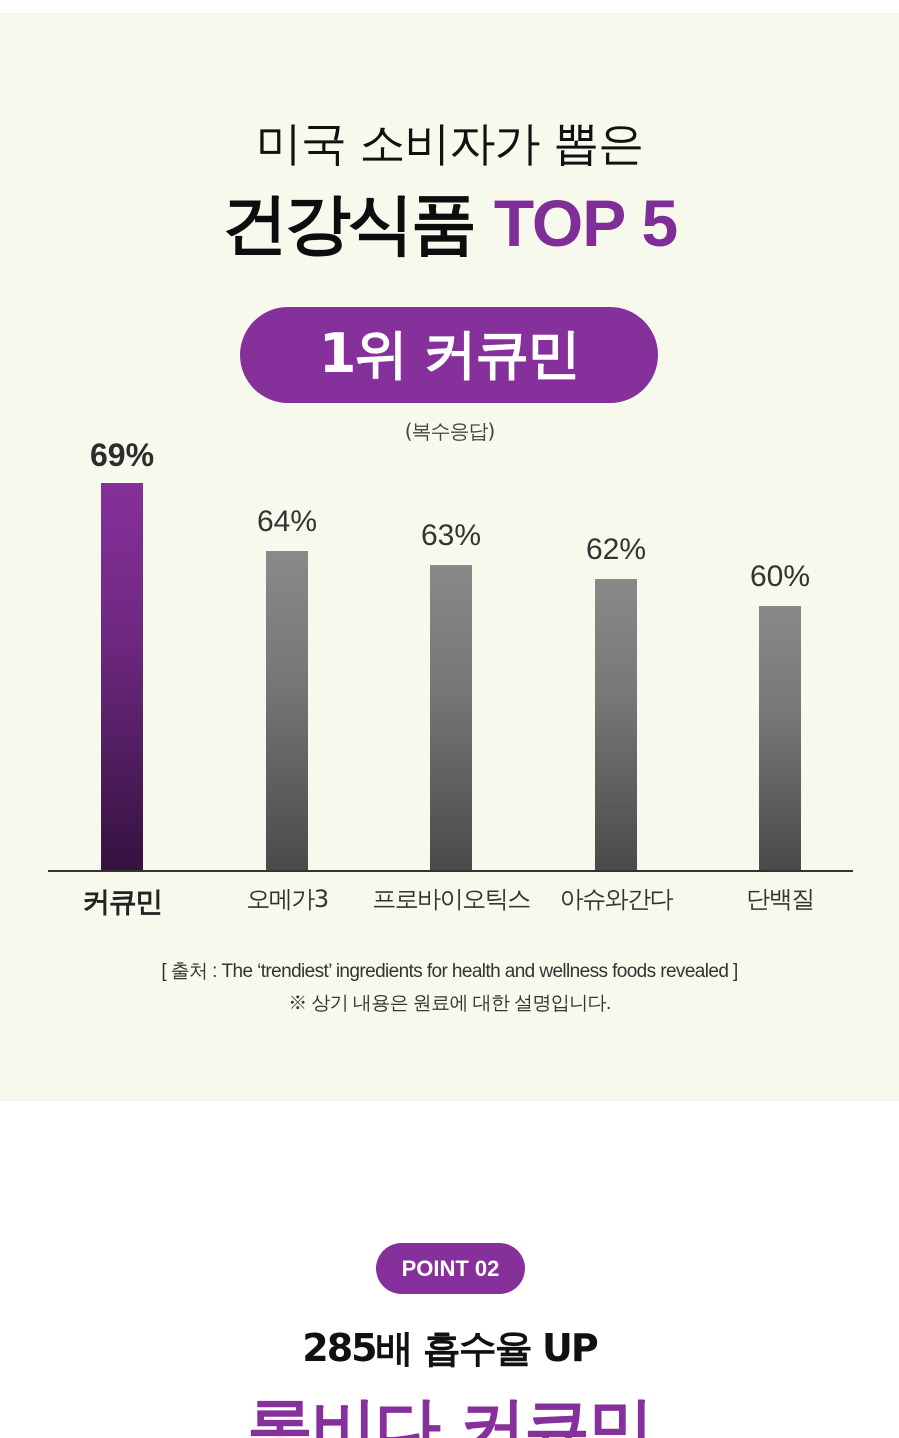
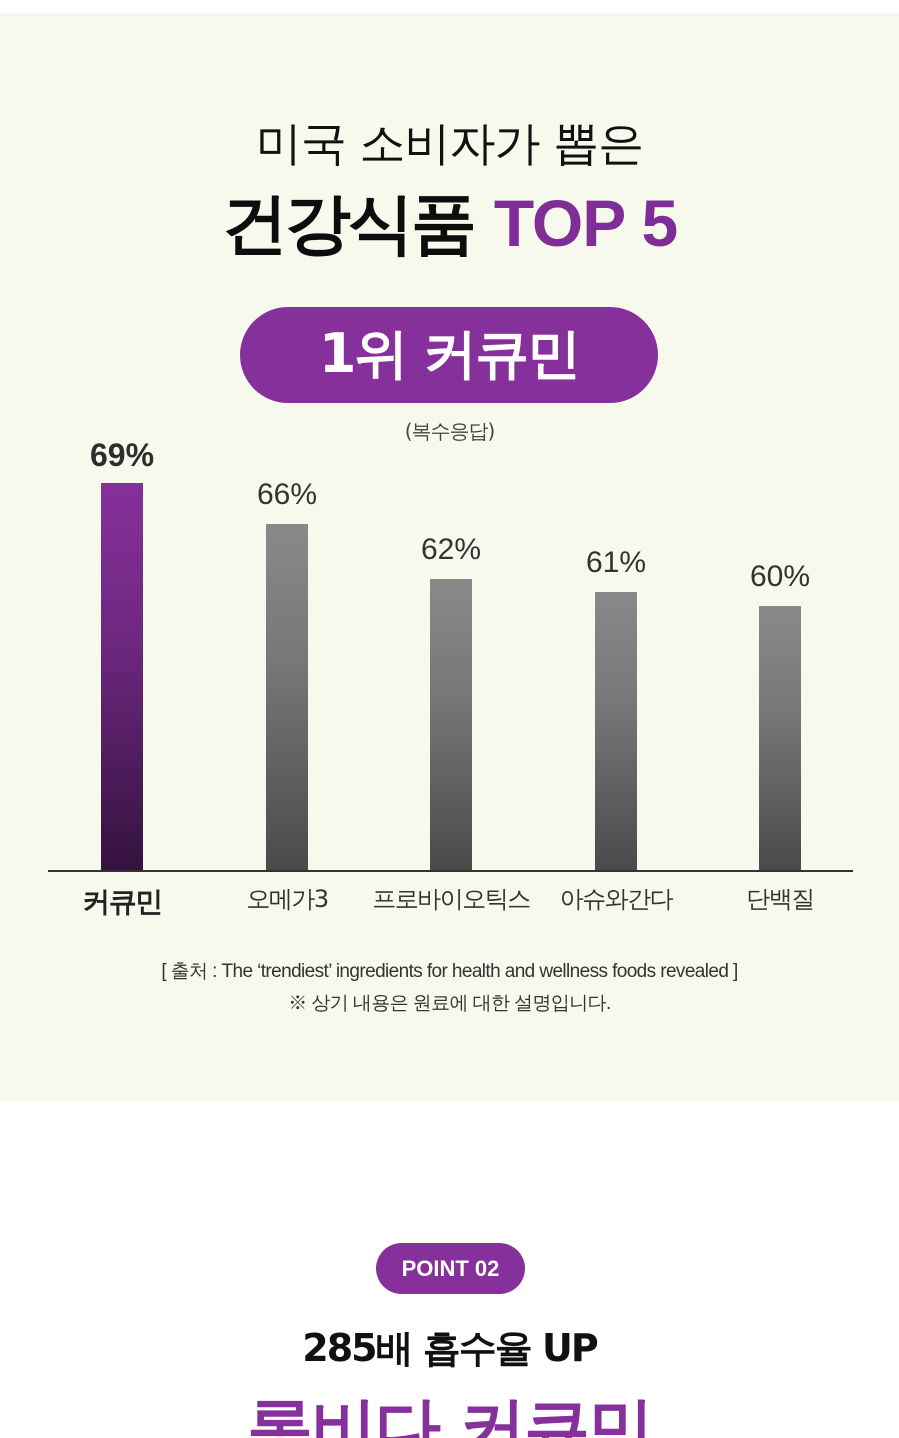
오메가3: 64% -> 66%
프로바이오틱스: 63% -> 62%
아슈와간다: 62% -> 61%
